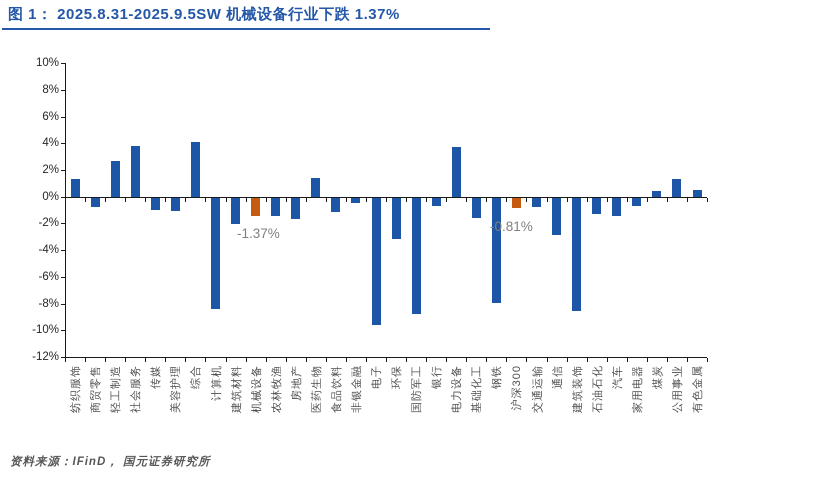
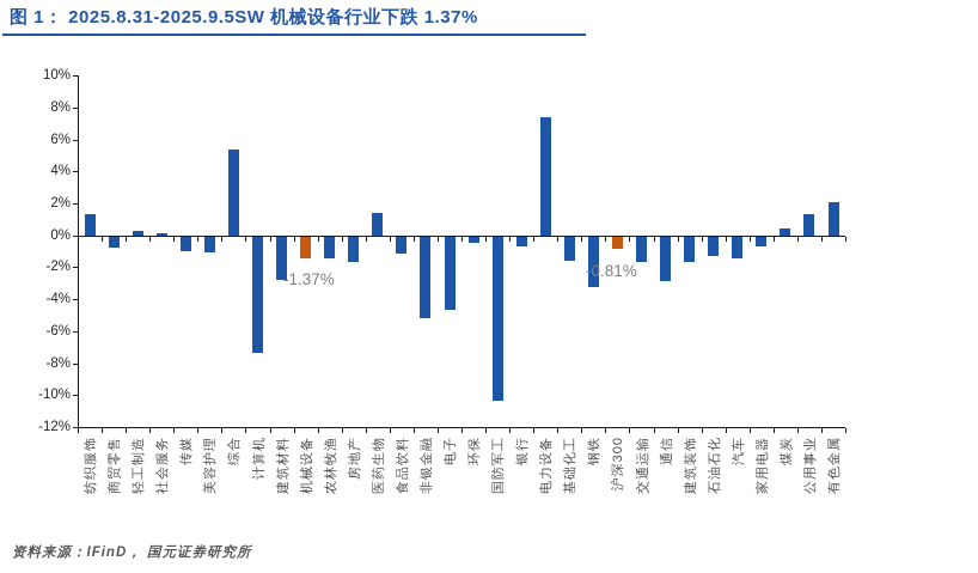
轻工制造: 2.7% -> 0.3%
社会服务: 3.8% -> 0.1%
综合: 4.1% -> 5.4%
计算机: -8.3% -> -7.3%
建筑材料: -2.0% -> -2.7%
非银金融: -0.4% -> -5.1%
电子: -9.5% -> -4.6%
环保: -3.1% -> -0.4%
国防军工: -8.7% -> -10.3%
电力设备: 3.7% -> 7.4%
钢铁: -7.9% -> -3.2%
交通运输: -0.7% -> -1.6%
建筑装饰: -8.5% -> -1.6%
有色金属: 0.5% -> 2.1%
